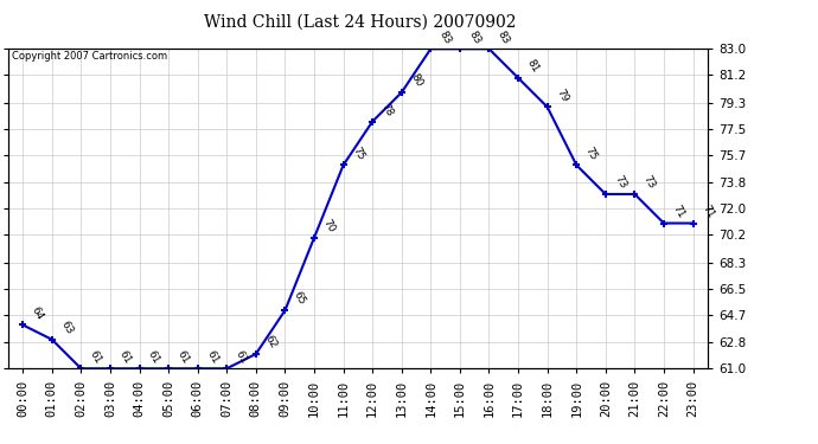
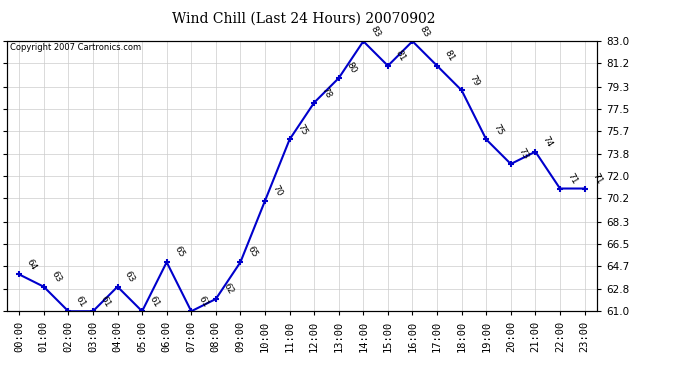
04:00: 61 -> 63
06:00: 61 -> 65
15:00: 83 -> 81
21:00: 73 -> 74
